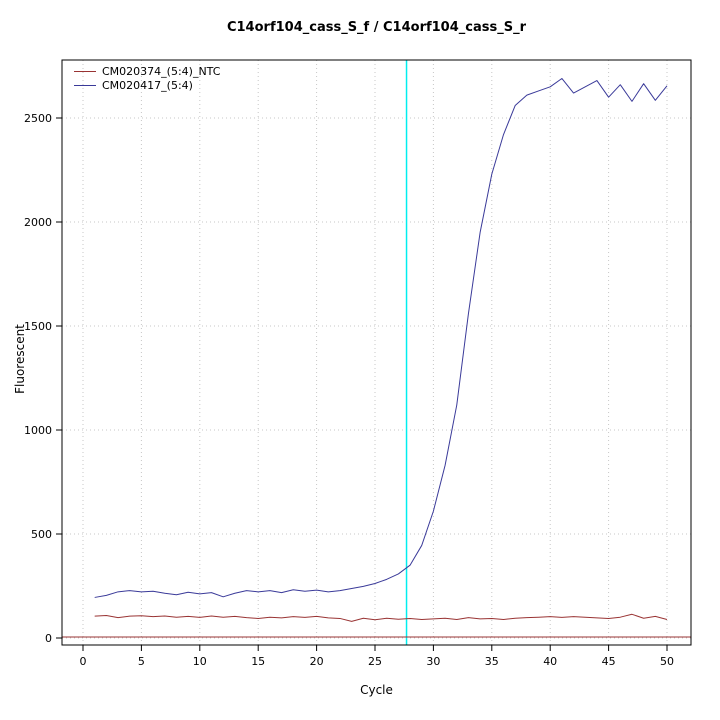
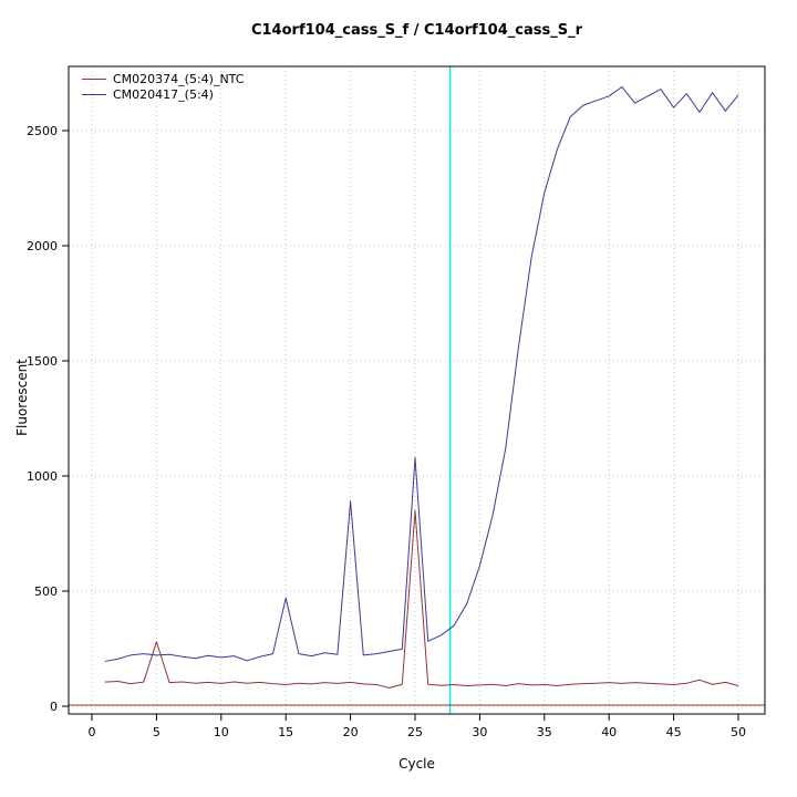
CM020374_(5:4)_NTC/5: 110 -> 280
CM020417_(5:4)/15: 220 -> 470
CM020417_(5:4)/20: 230 -> 890
CM020374_(5:4)_NTC/25: 90 -> 850
CM020417_(5:4)/25: 260 -> 1080
